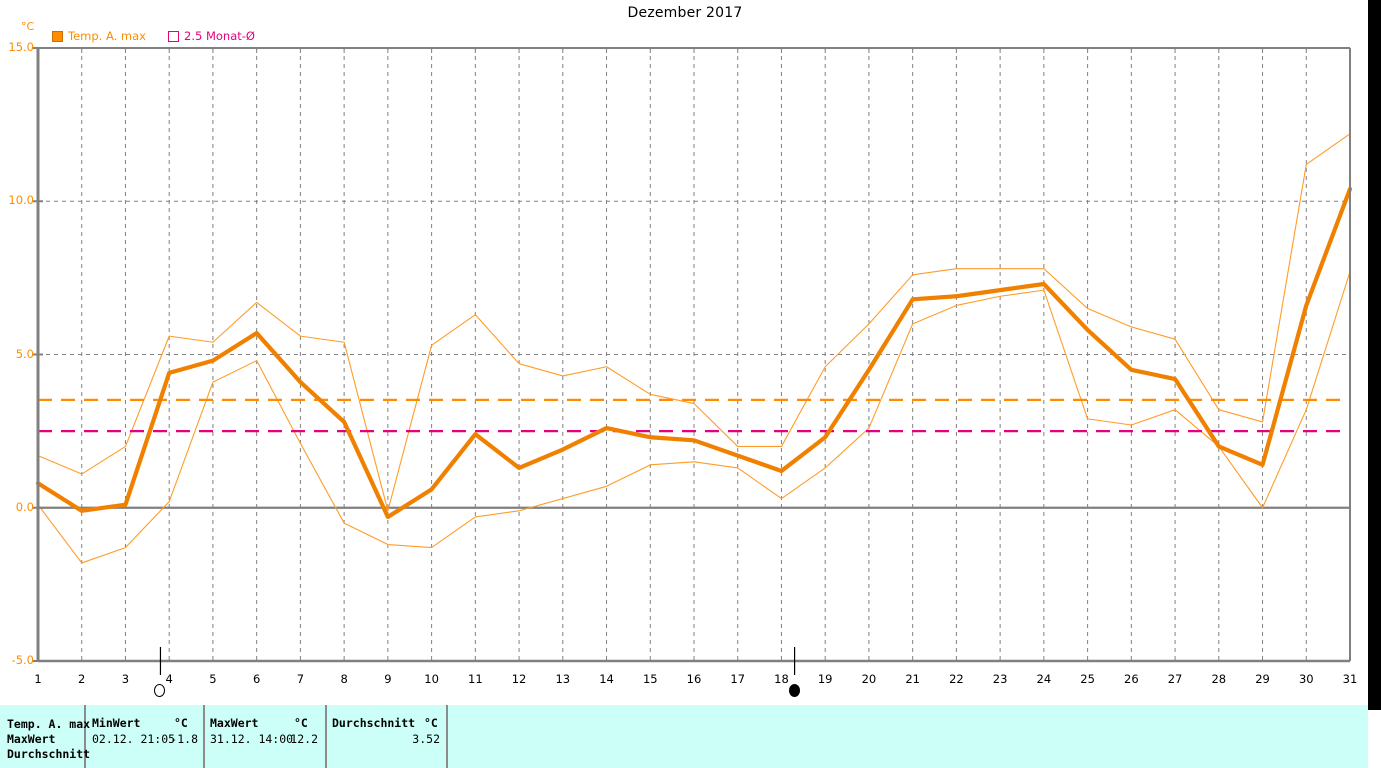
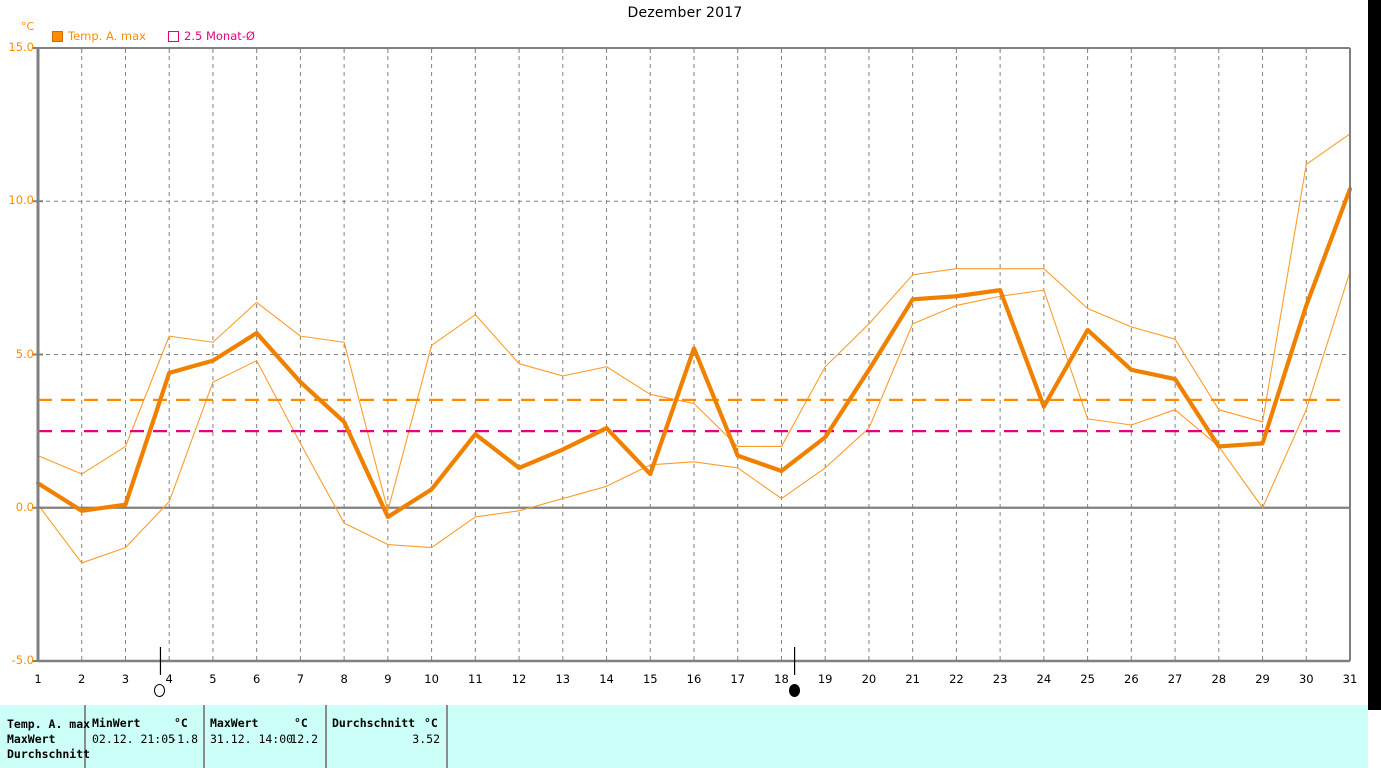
Temp. A. max/15: 2.3 -> 1.1
Temp. A. max/16: 2.2 -> 5.2
Temp. A. max/24: 7.3 -> 3.3
Temp. A. max/29: 1.4 -> 2.1
